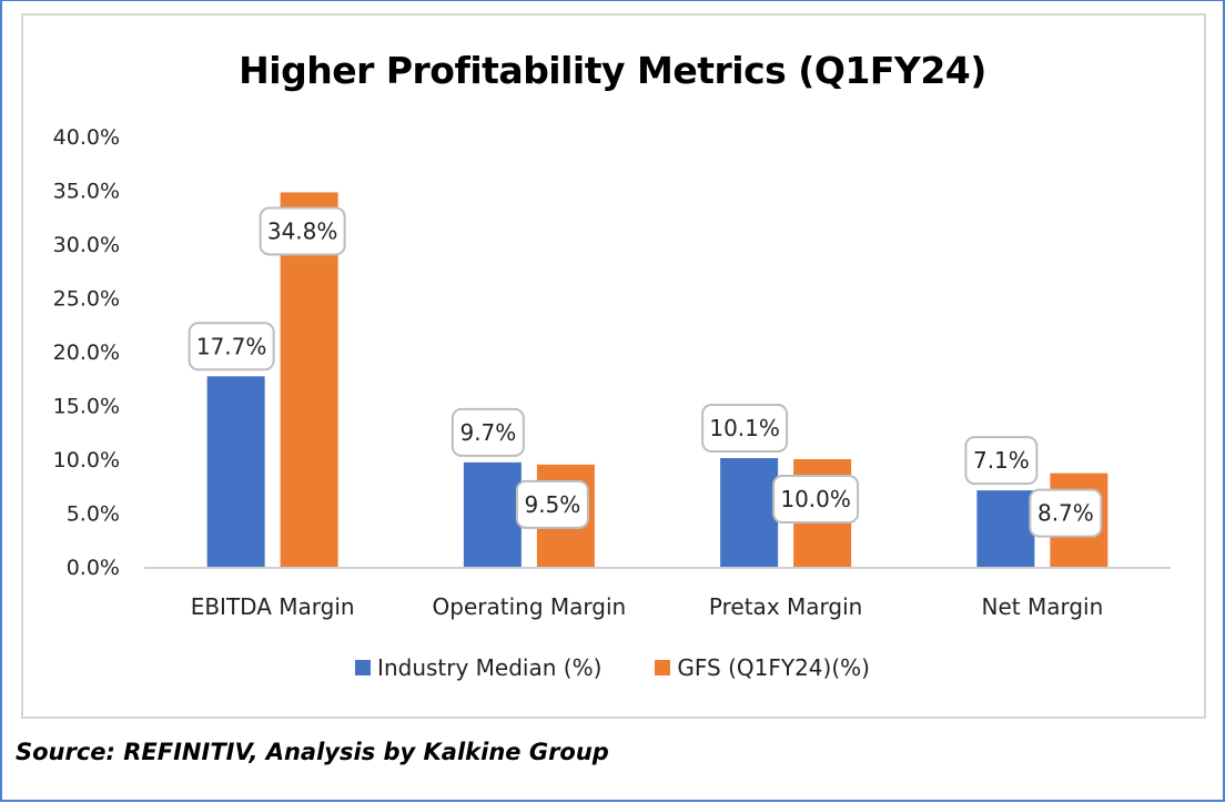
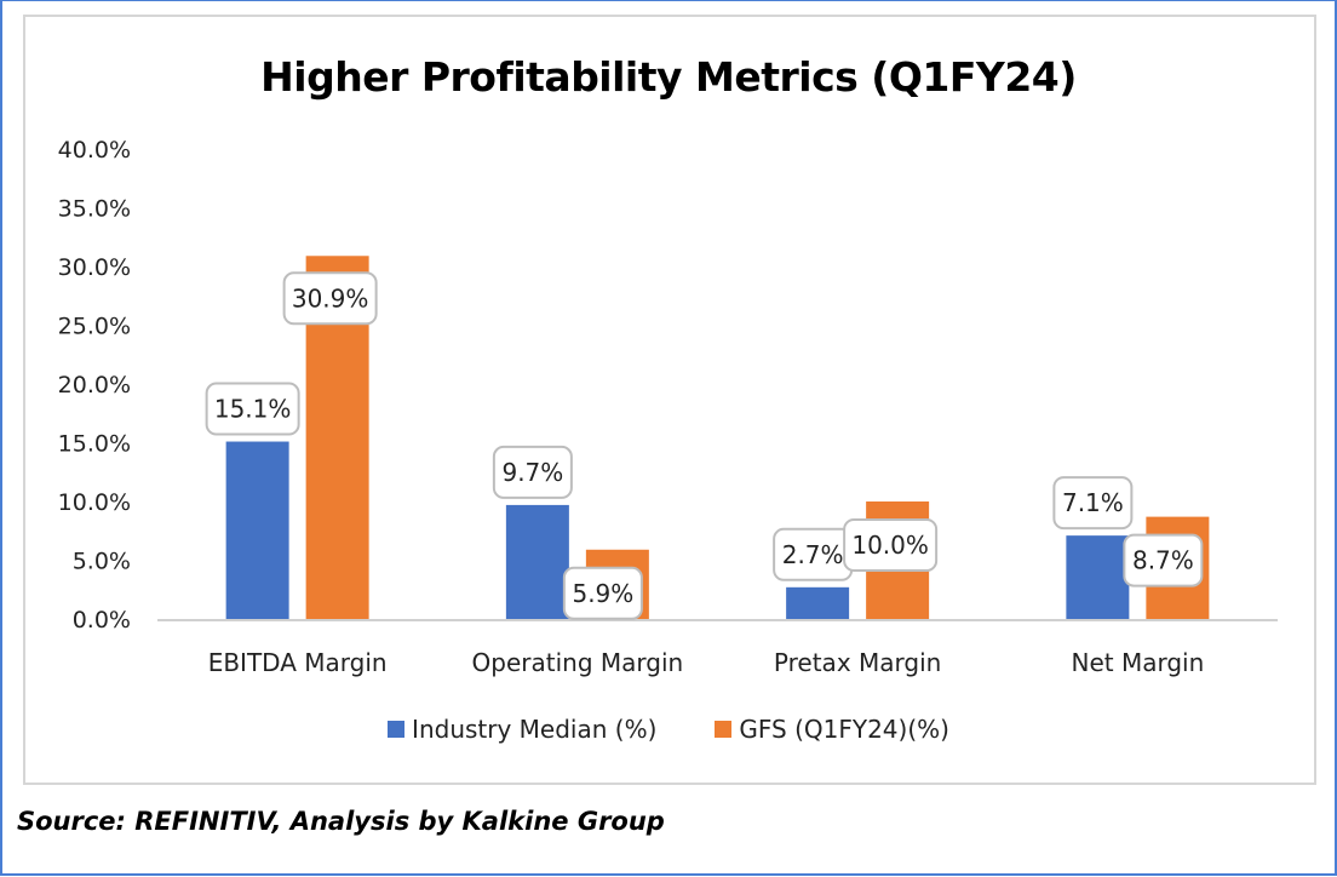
Industry Median (%)/EBITDA Margin: 17.7% -> 15.1%
GFS (Q1FY24)(%)/EBITDA Margin: 34.8% -> 30.9%
GFS (Q1FY24)(%)/Operating Margin: 9.5% -> 5.9%
Industry Median (%)/Pretax Margin: 10.1% -> 2.7%
